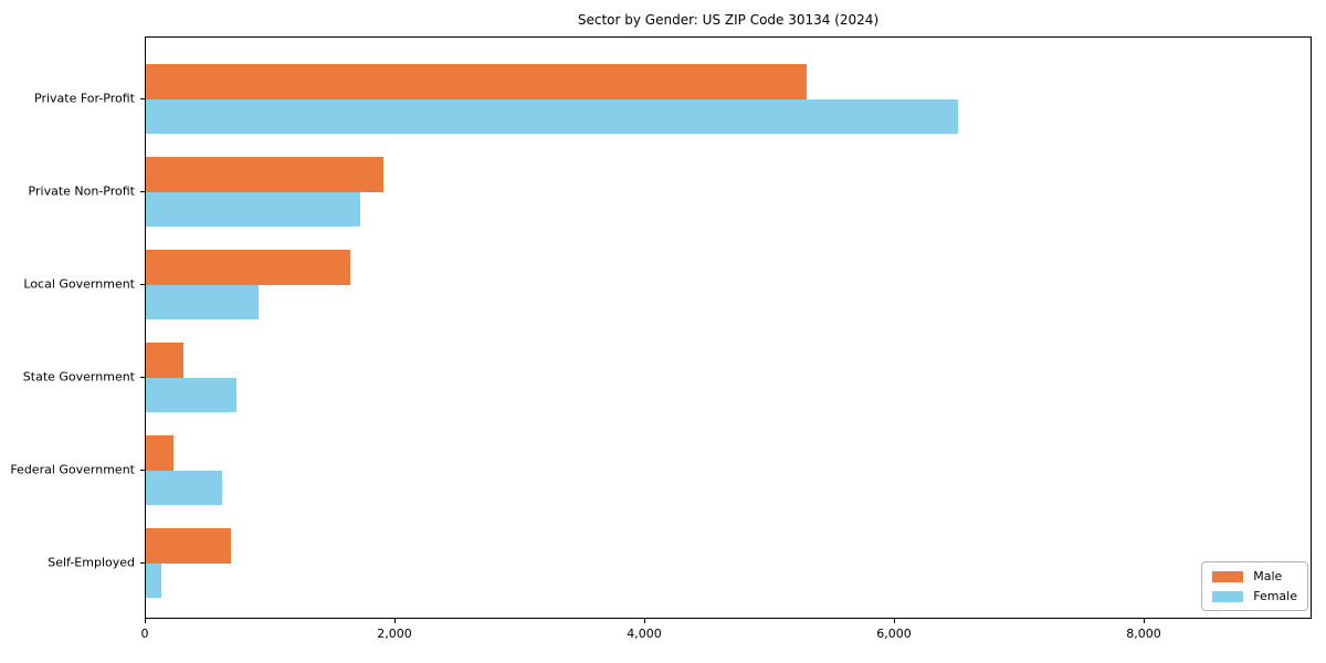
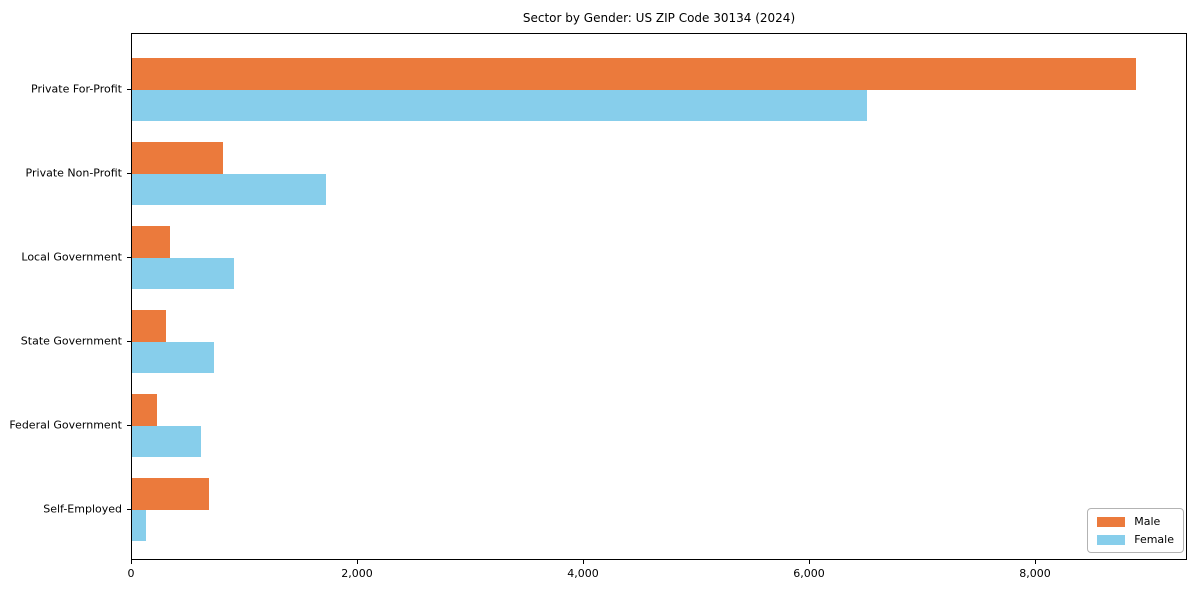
Male/Private For-Profit: 5290 -> 8880
Male/Private Non-Profit: 1900 -> 800
Male/Local Government: 1640 -> 340
